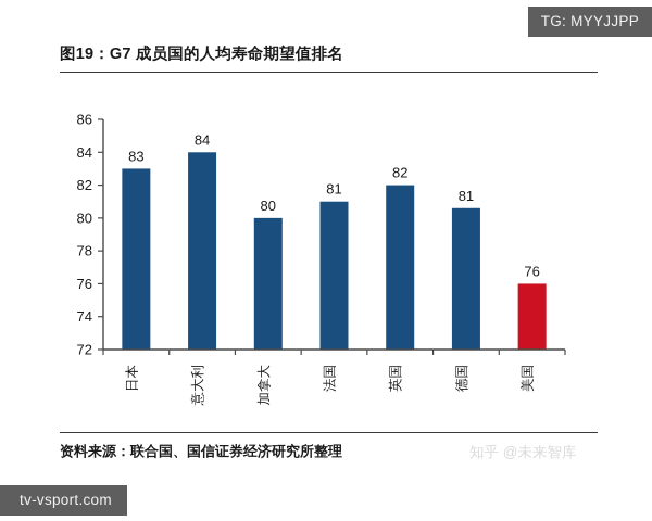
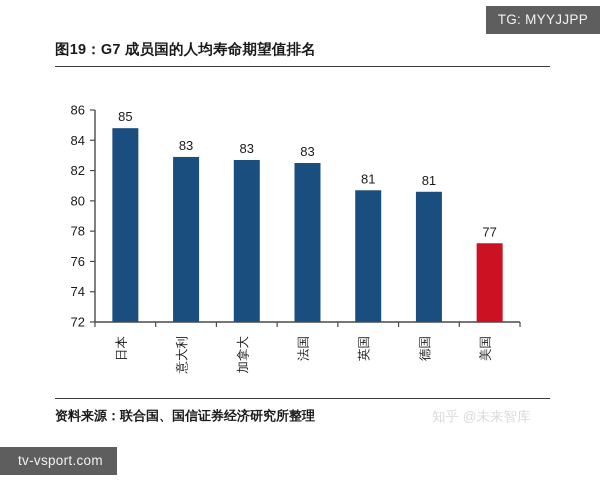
日本: 83 -> 85
意大利: 84 -> 83
加拿大: 80 -> 83
法国: 81 -> 83
英国: 82 -> 81
美国: 76 -> 77
